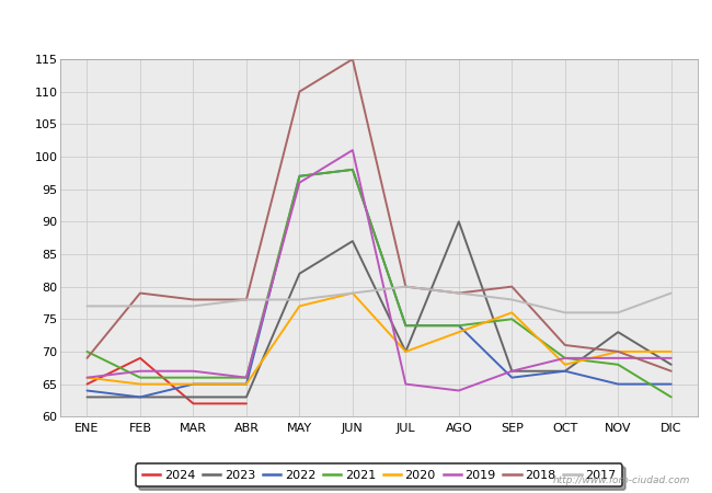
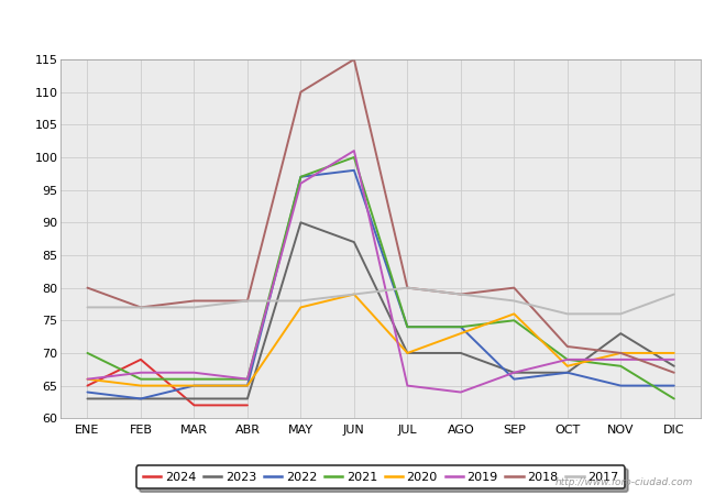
2018/ENE: 69 -> 80
2018/FEB: 79 -> 77
2023/MAY: 82 -> 90
2021/JUN: 98 -> 100
2023/AGO: 90 -> 70
